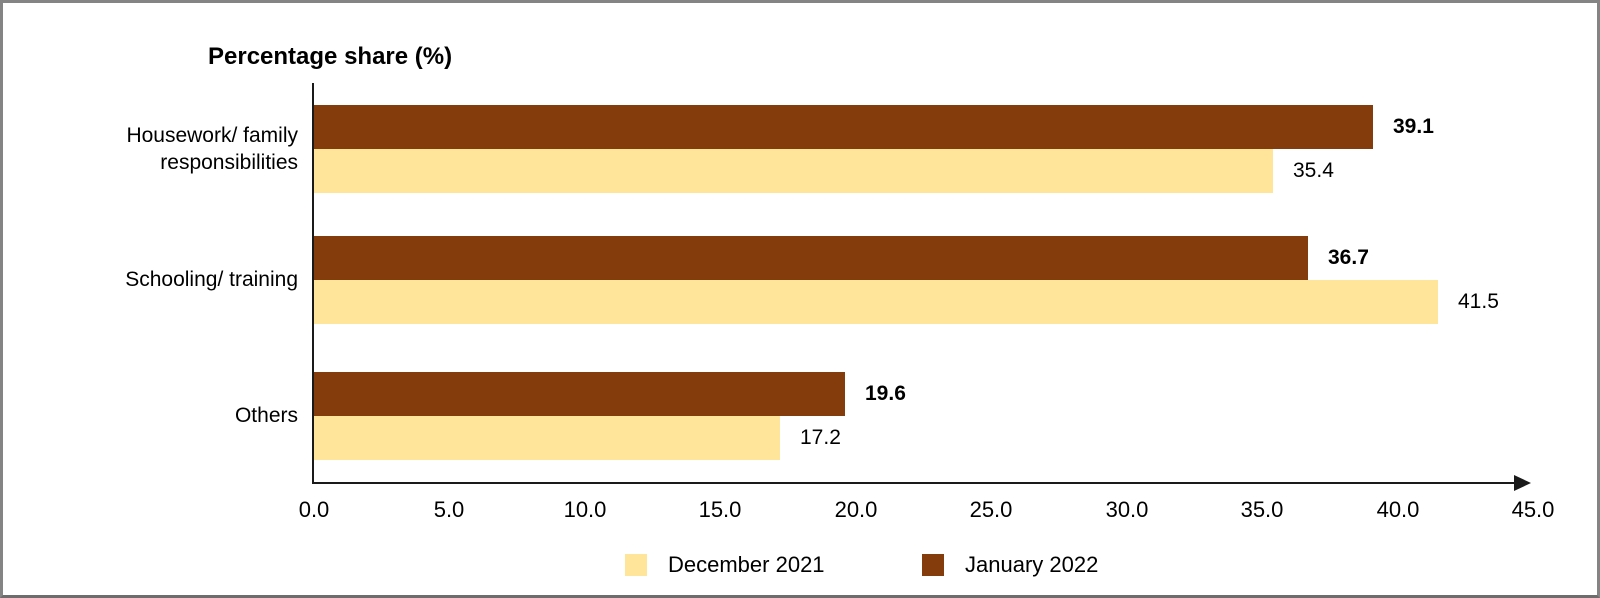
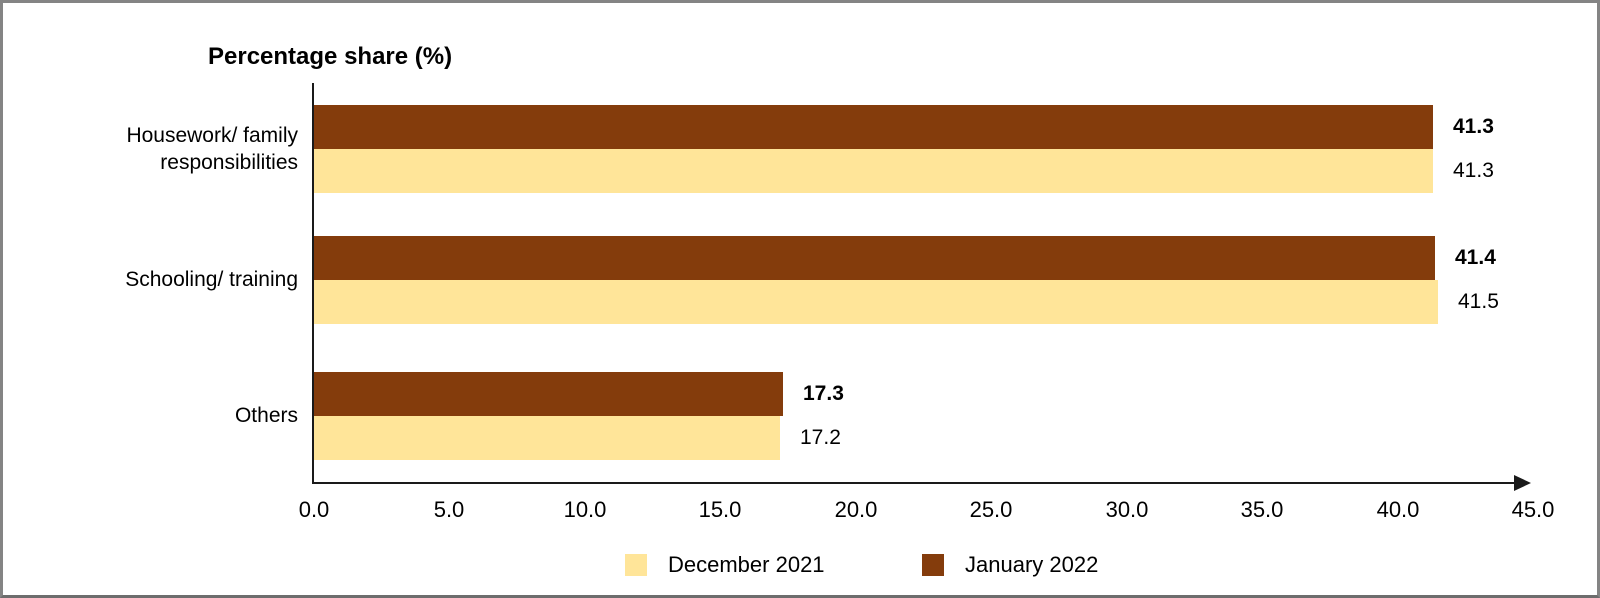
January 2022/Housework/ family responsibilities: 39.1 -> 41.3
December 2021/Housework/ family responsibilities: 35.4 -> 41.3
January 2022/Schooling/ training: 36.7 -> 41.4
January 2022/Others: 19.6 -> 17.3
